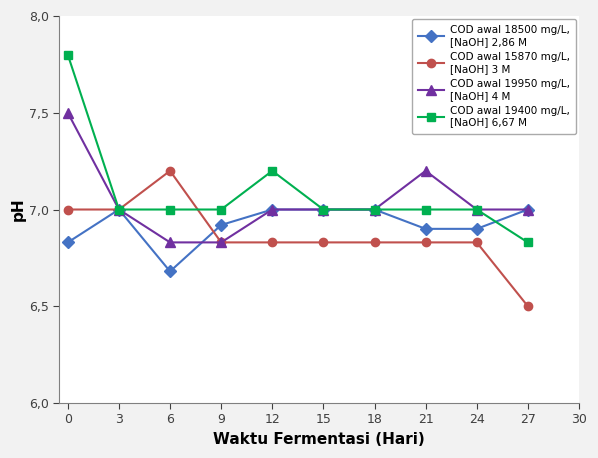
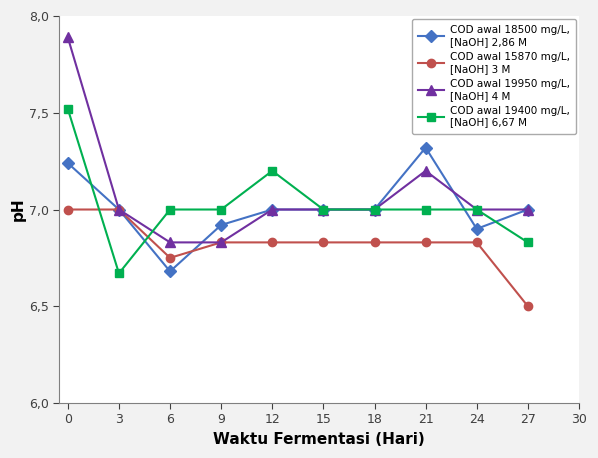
COD awal 18500 mg/L, [NaOH] 2,86 M/0: 6,83 -> 7,24
COD awal 19950 mg/L, [NaOH] 4 M/0: 7,50 -> 7,89
COD awal 19400 mg/L, [NaOH] 6,67 M/0: 7,80 -> 7,52
COD awal 19400 mg/L, [NaOH] 6,67 M/3: 7,00 -> 6,67
COD awal 15870 mg/L, [NaOH] 3 M/6: 7,20 -> 6,75
COD awal 18500 mg/L, [NaOH] 2,86 M/21: 6,90 -> 7,32
